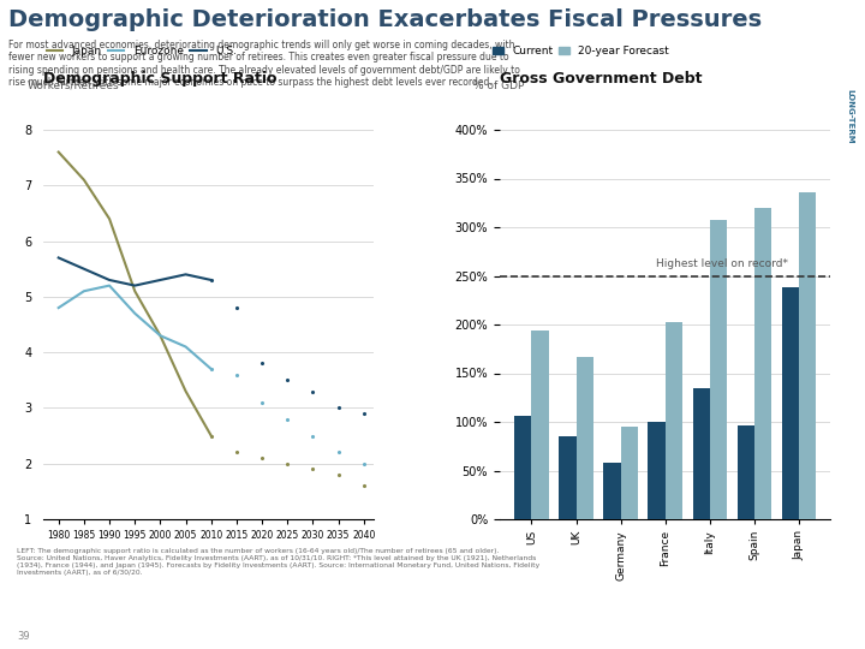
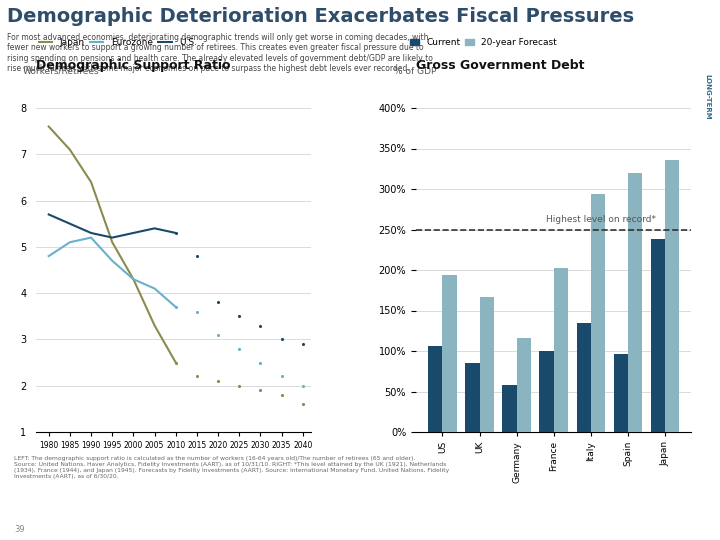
Gross Government Debt/20-year Forecast/Germany: 95% -> 116%
Gross Government Debt/20-year Forecast/Italy: 307% -> 294%
